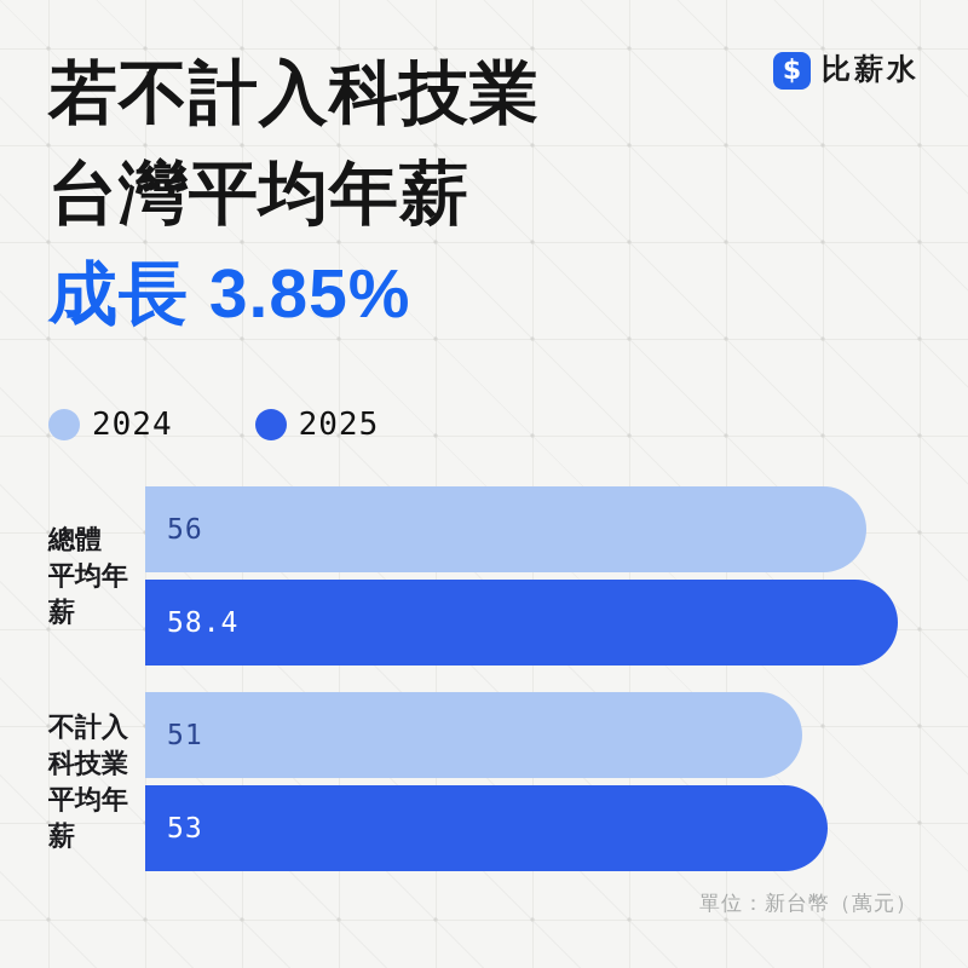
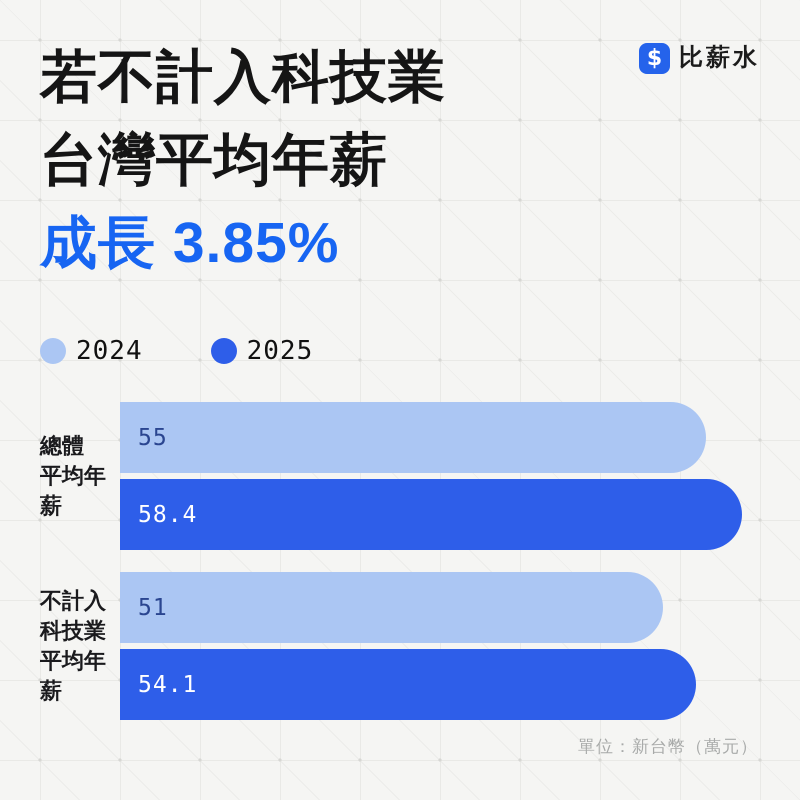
2024/總體平均年薪: 56 -> 55
2025/不計入科技業平均年薪: 53 -> 54.1
